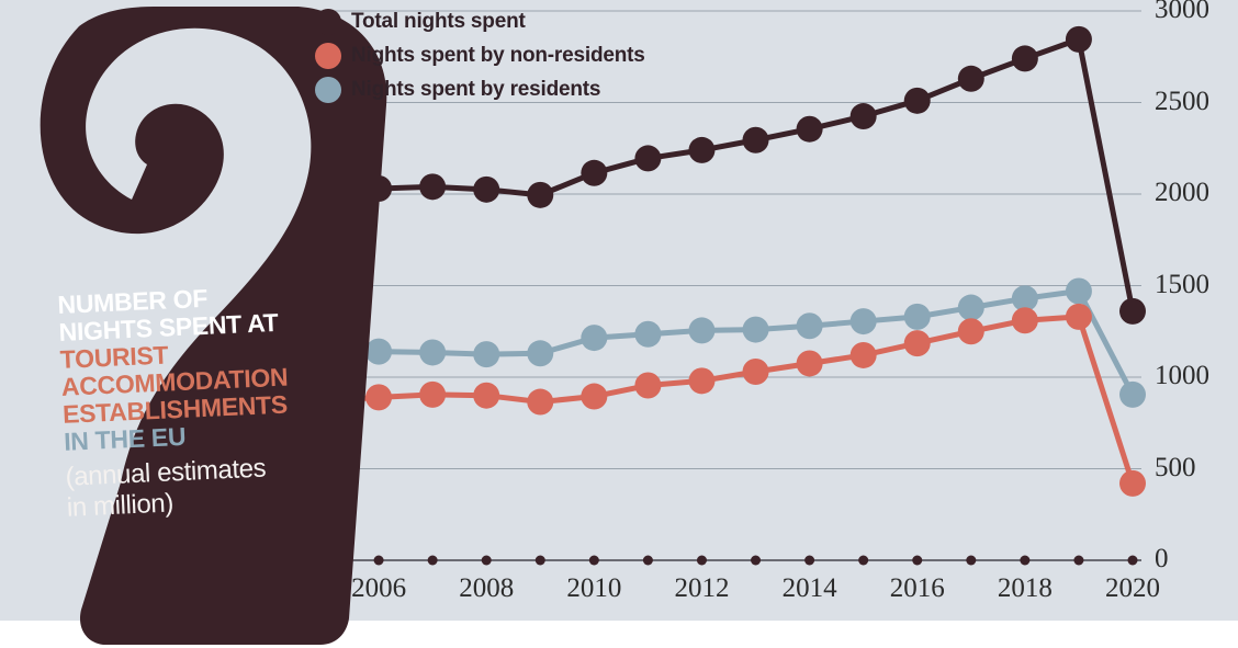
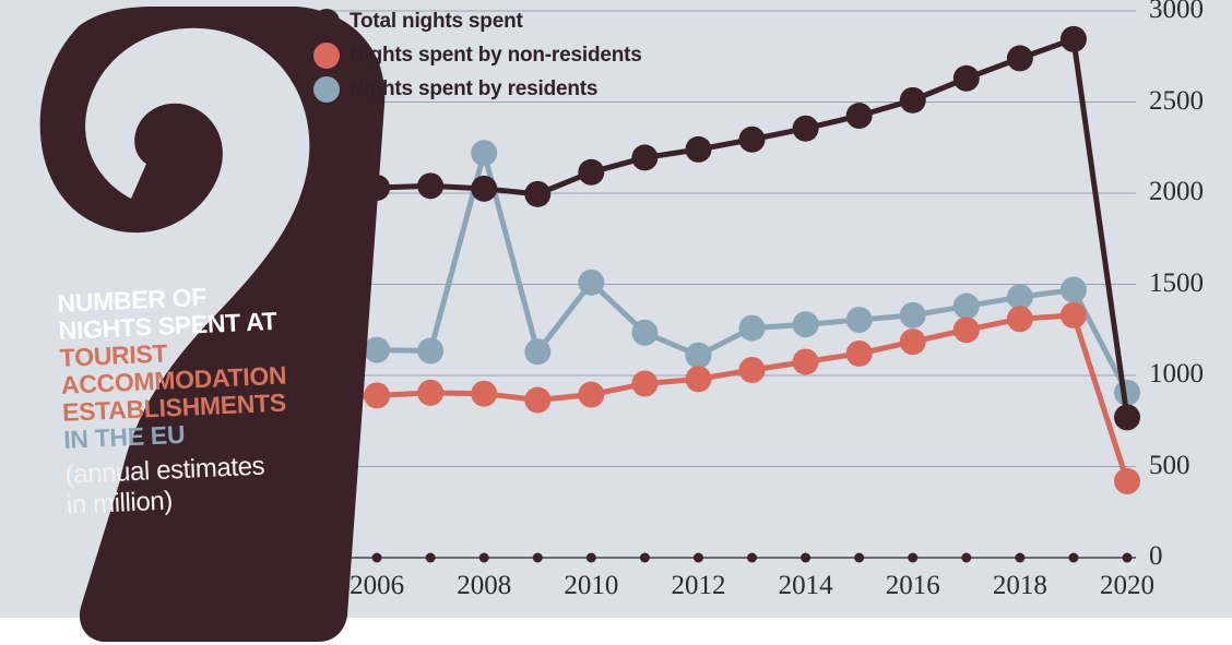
Nights spent by residents/2008: 1120 -> 2220
Nights spent by residents/2010: 1220 -> 1510
Nights spent by residents/2012: 1260 -> 1110
Total nights spent/2020: 1360 -> 770
